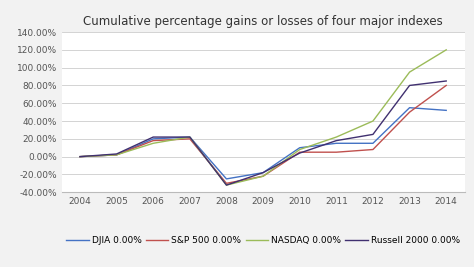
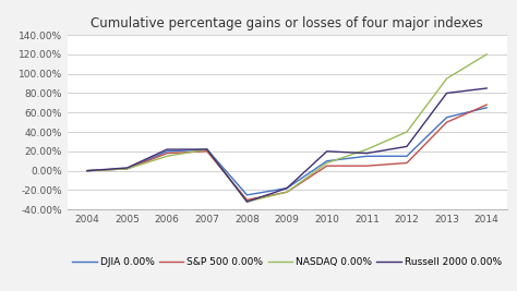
Russell 2000 0.00%/2010: 4% -> 20%
DJIA 0.00%/2014: 52% -> 65%
S&P 500 0.00%/2014: 80% -> 68%
